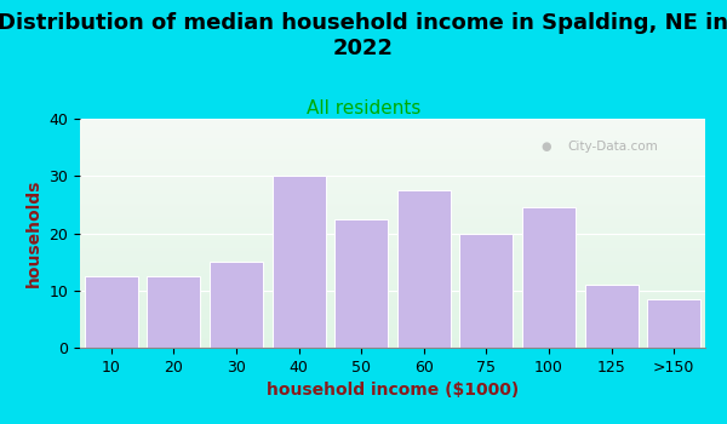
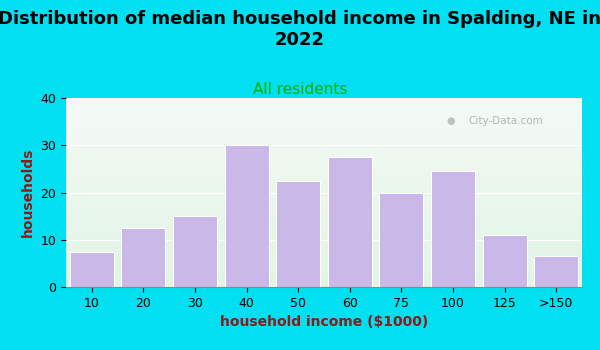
10: 12.5 -> 7.5
>150: 8.5 -> 6.5
